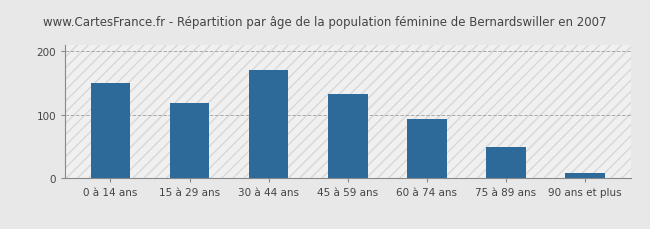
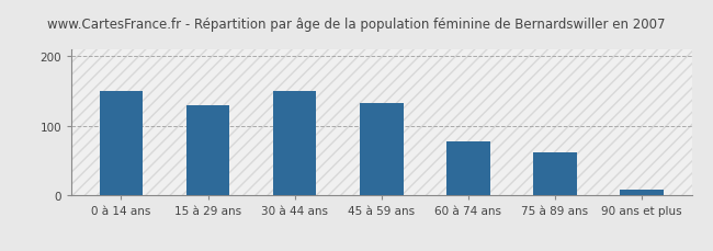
15 à 29 ans: 118 -> 130
30 à 44 ans: 170 -> 150
60 à 74 ans: 93 -> 78
75 à 89 ans: 50 -> 62
